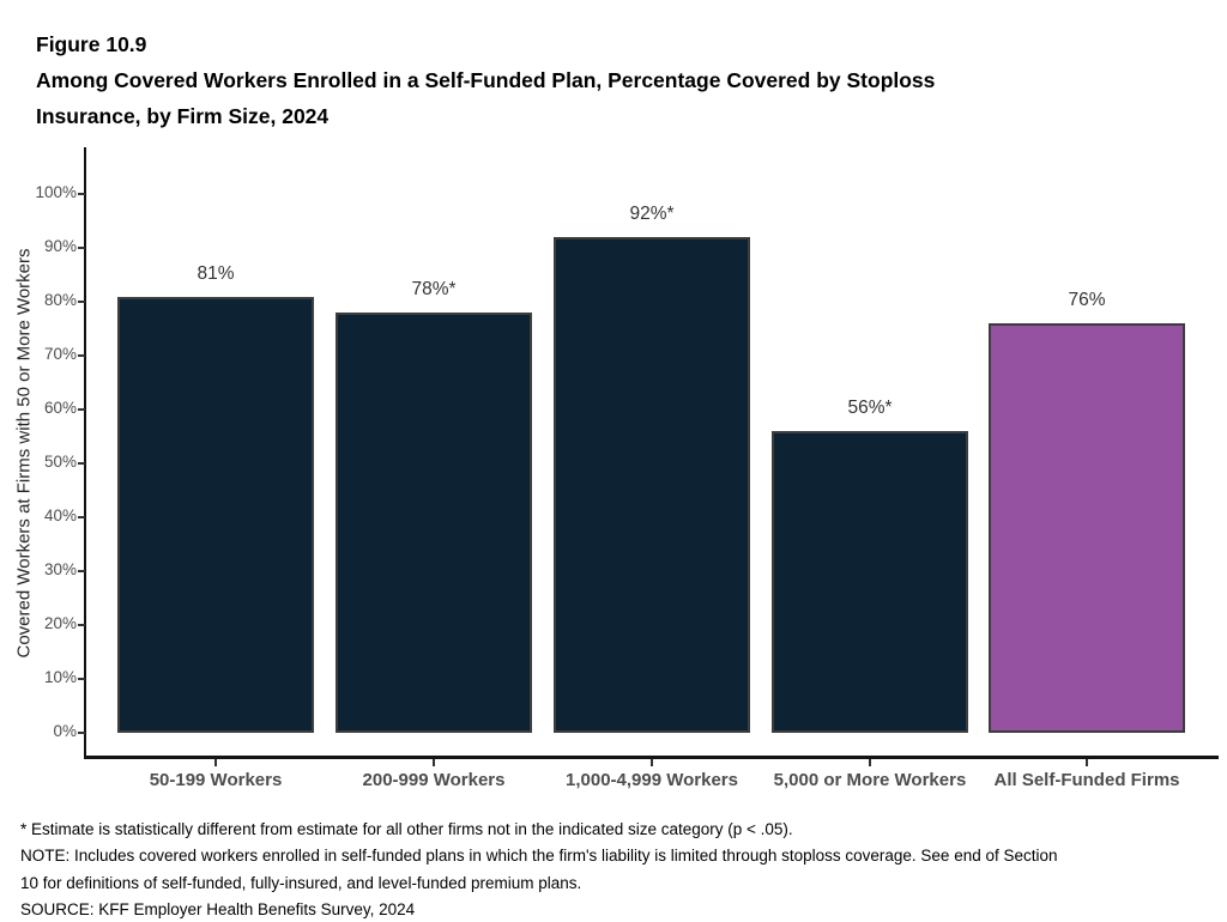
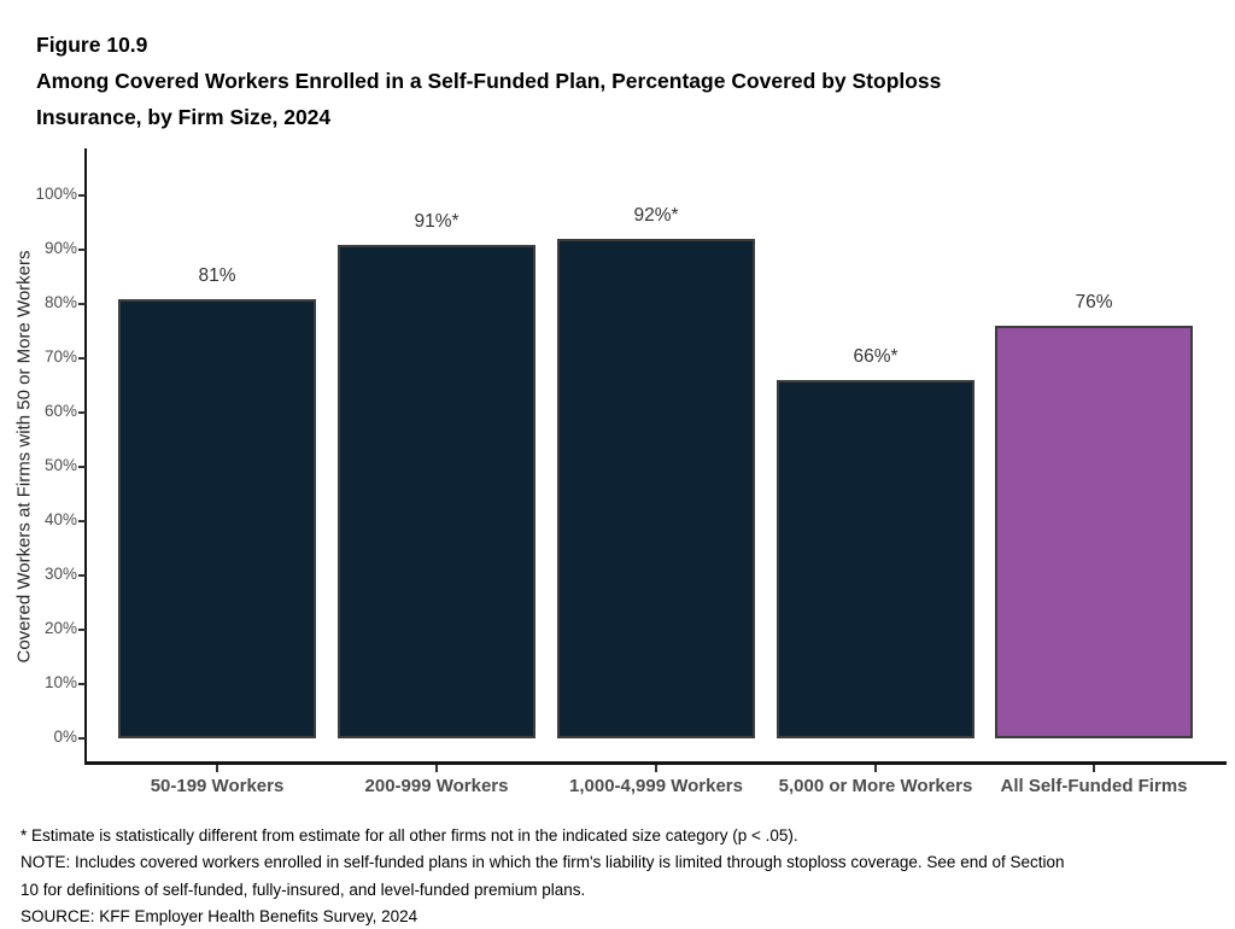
200-999 Workers: 78 -> 91
5,000 or More Workers: 56 -> 66
